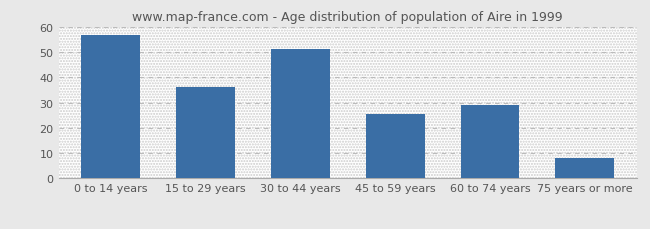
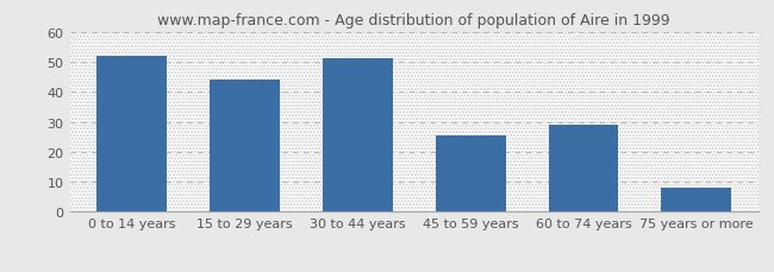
0 to 14 years: 56.5 -> 52.0
15 to 29 years: 36.0 -> 44.0
